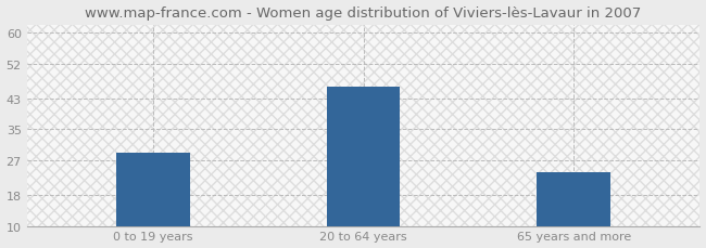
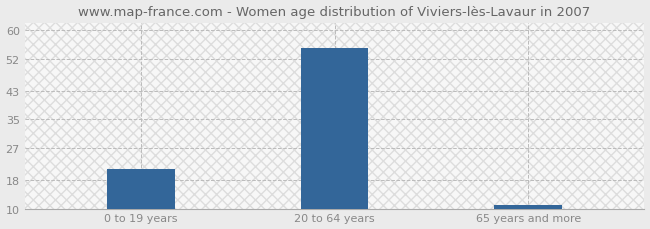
0 to 19 years: 29 -> 21
20 to 64 years: 46 -> 55
65 years and more: 24 -> 11
